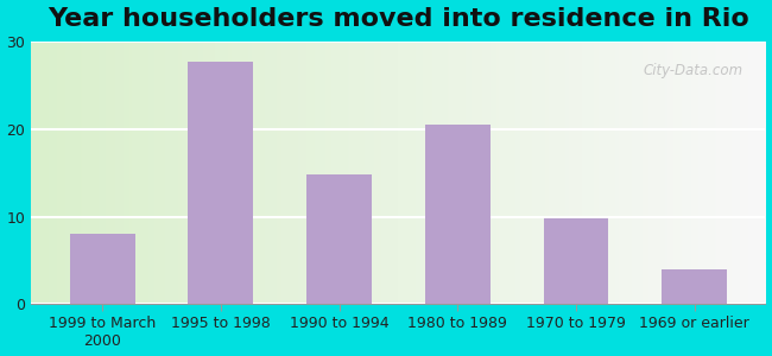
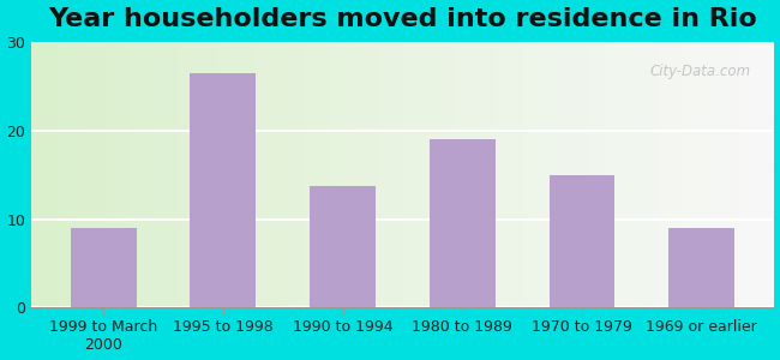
1999 to March 2000: 8.0 -> 9.0
1995 to 1998: 27.8 -> 26.5
1990 to 1994: 14.8 -> 13.7
1980 to 1989: 20.6 -> 19.0
1970 to 1979: 9.8 -> 15.0
1969 or earlier: 4.0 -> 9.0
